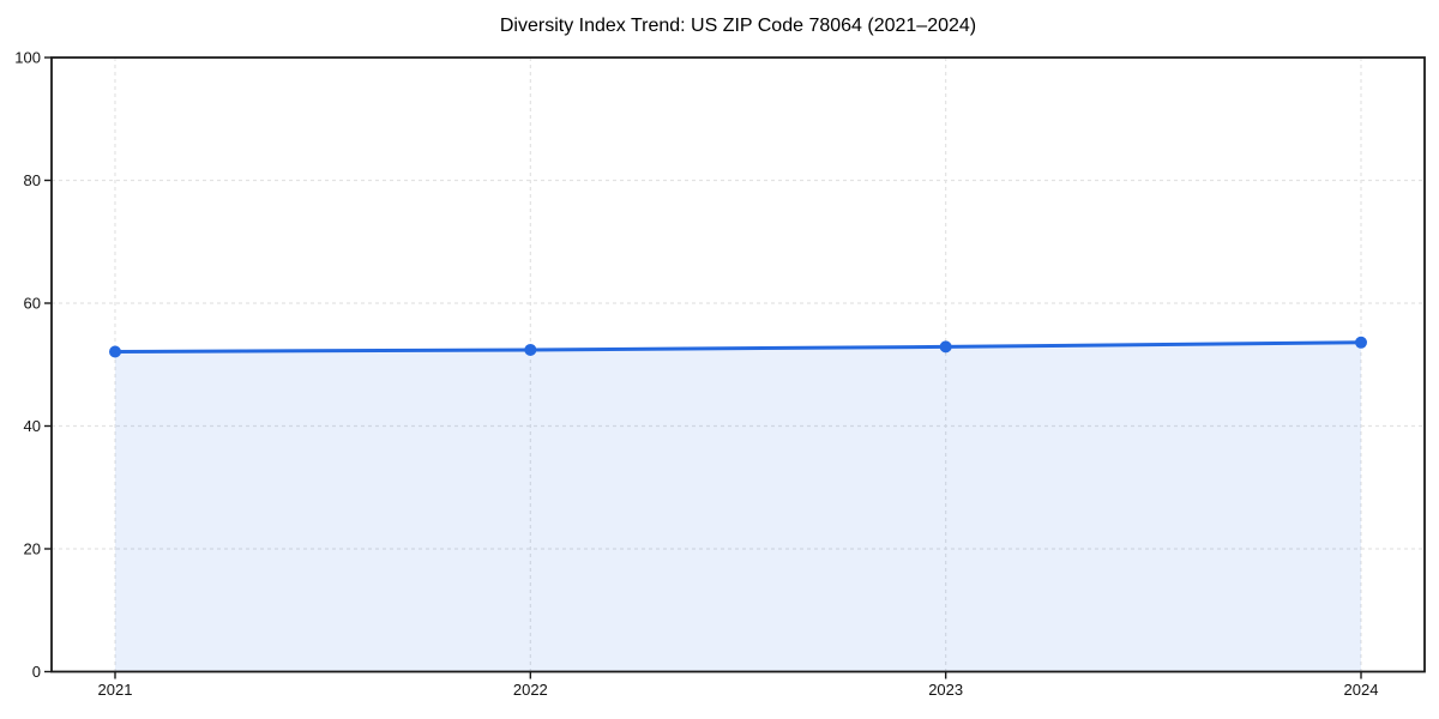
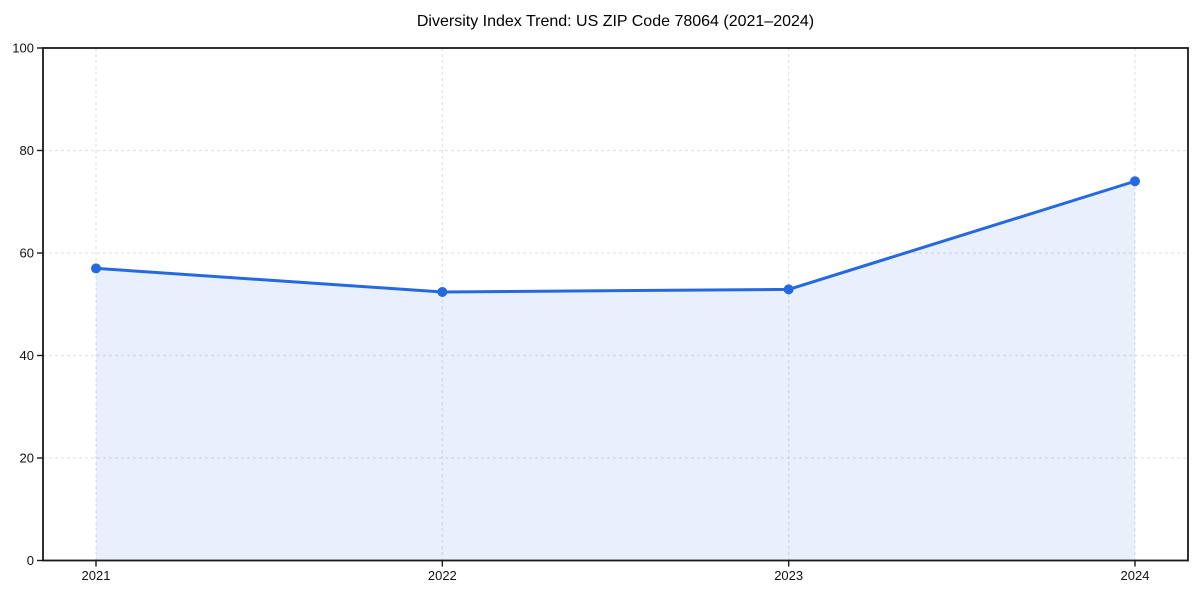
2021: 52 -> 57
2024: 54 -> 74
